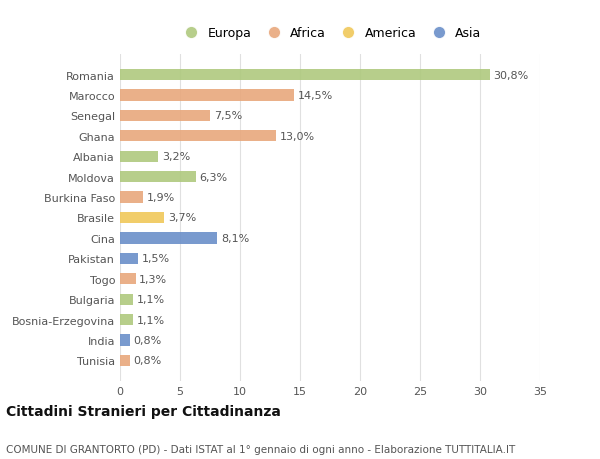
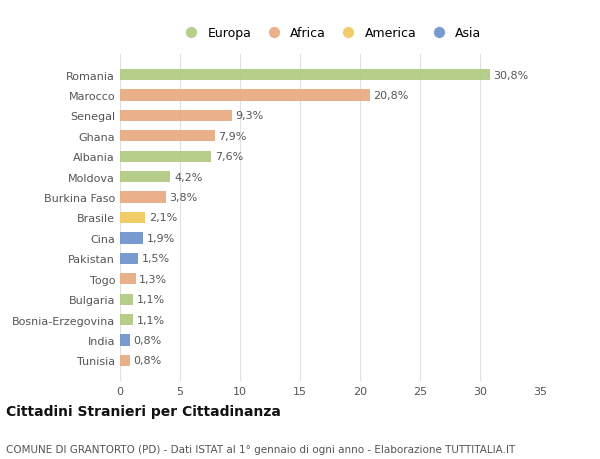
Marocco: 14,5% -> 20,8%
Senegal: 7,5% -> 9,3%
Ghana: 13,0% -> 7,9%
Albania: 3,2% -> 7,6%
Moldova: 6,3% -> 4,2%
Burkina Faso: 1,9% -> 3,8%
Brasile: 3,7% -> 2,1%
Cina: 8,1% -> 1,9%
